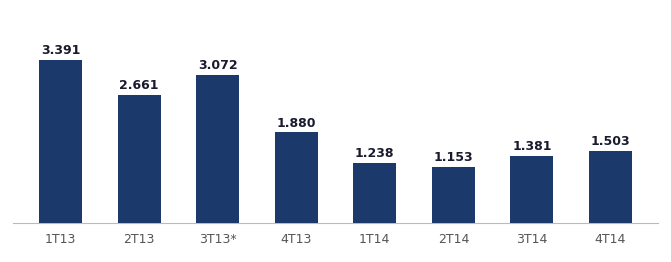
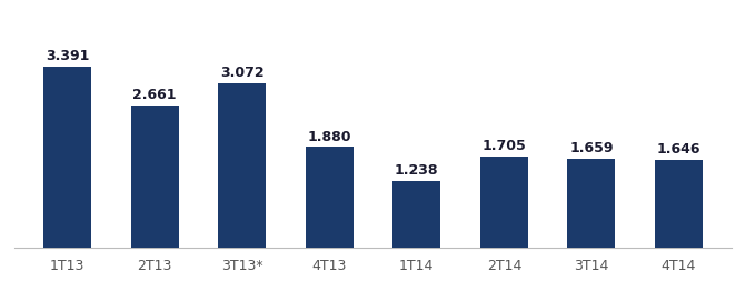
2T14: 1.153 -> 1.705
3T14: 1.381 -> 1.659
4T14: 1.503 -> 1.646
